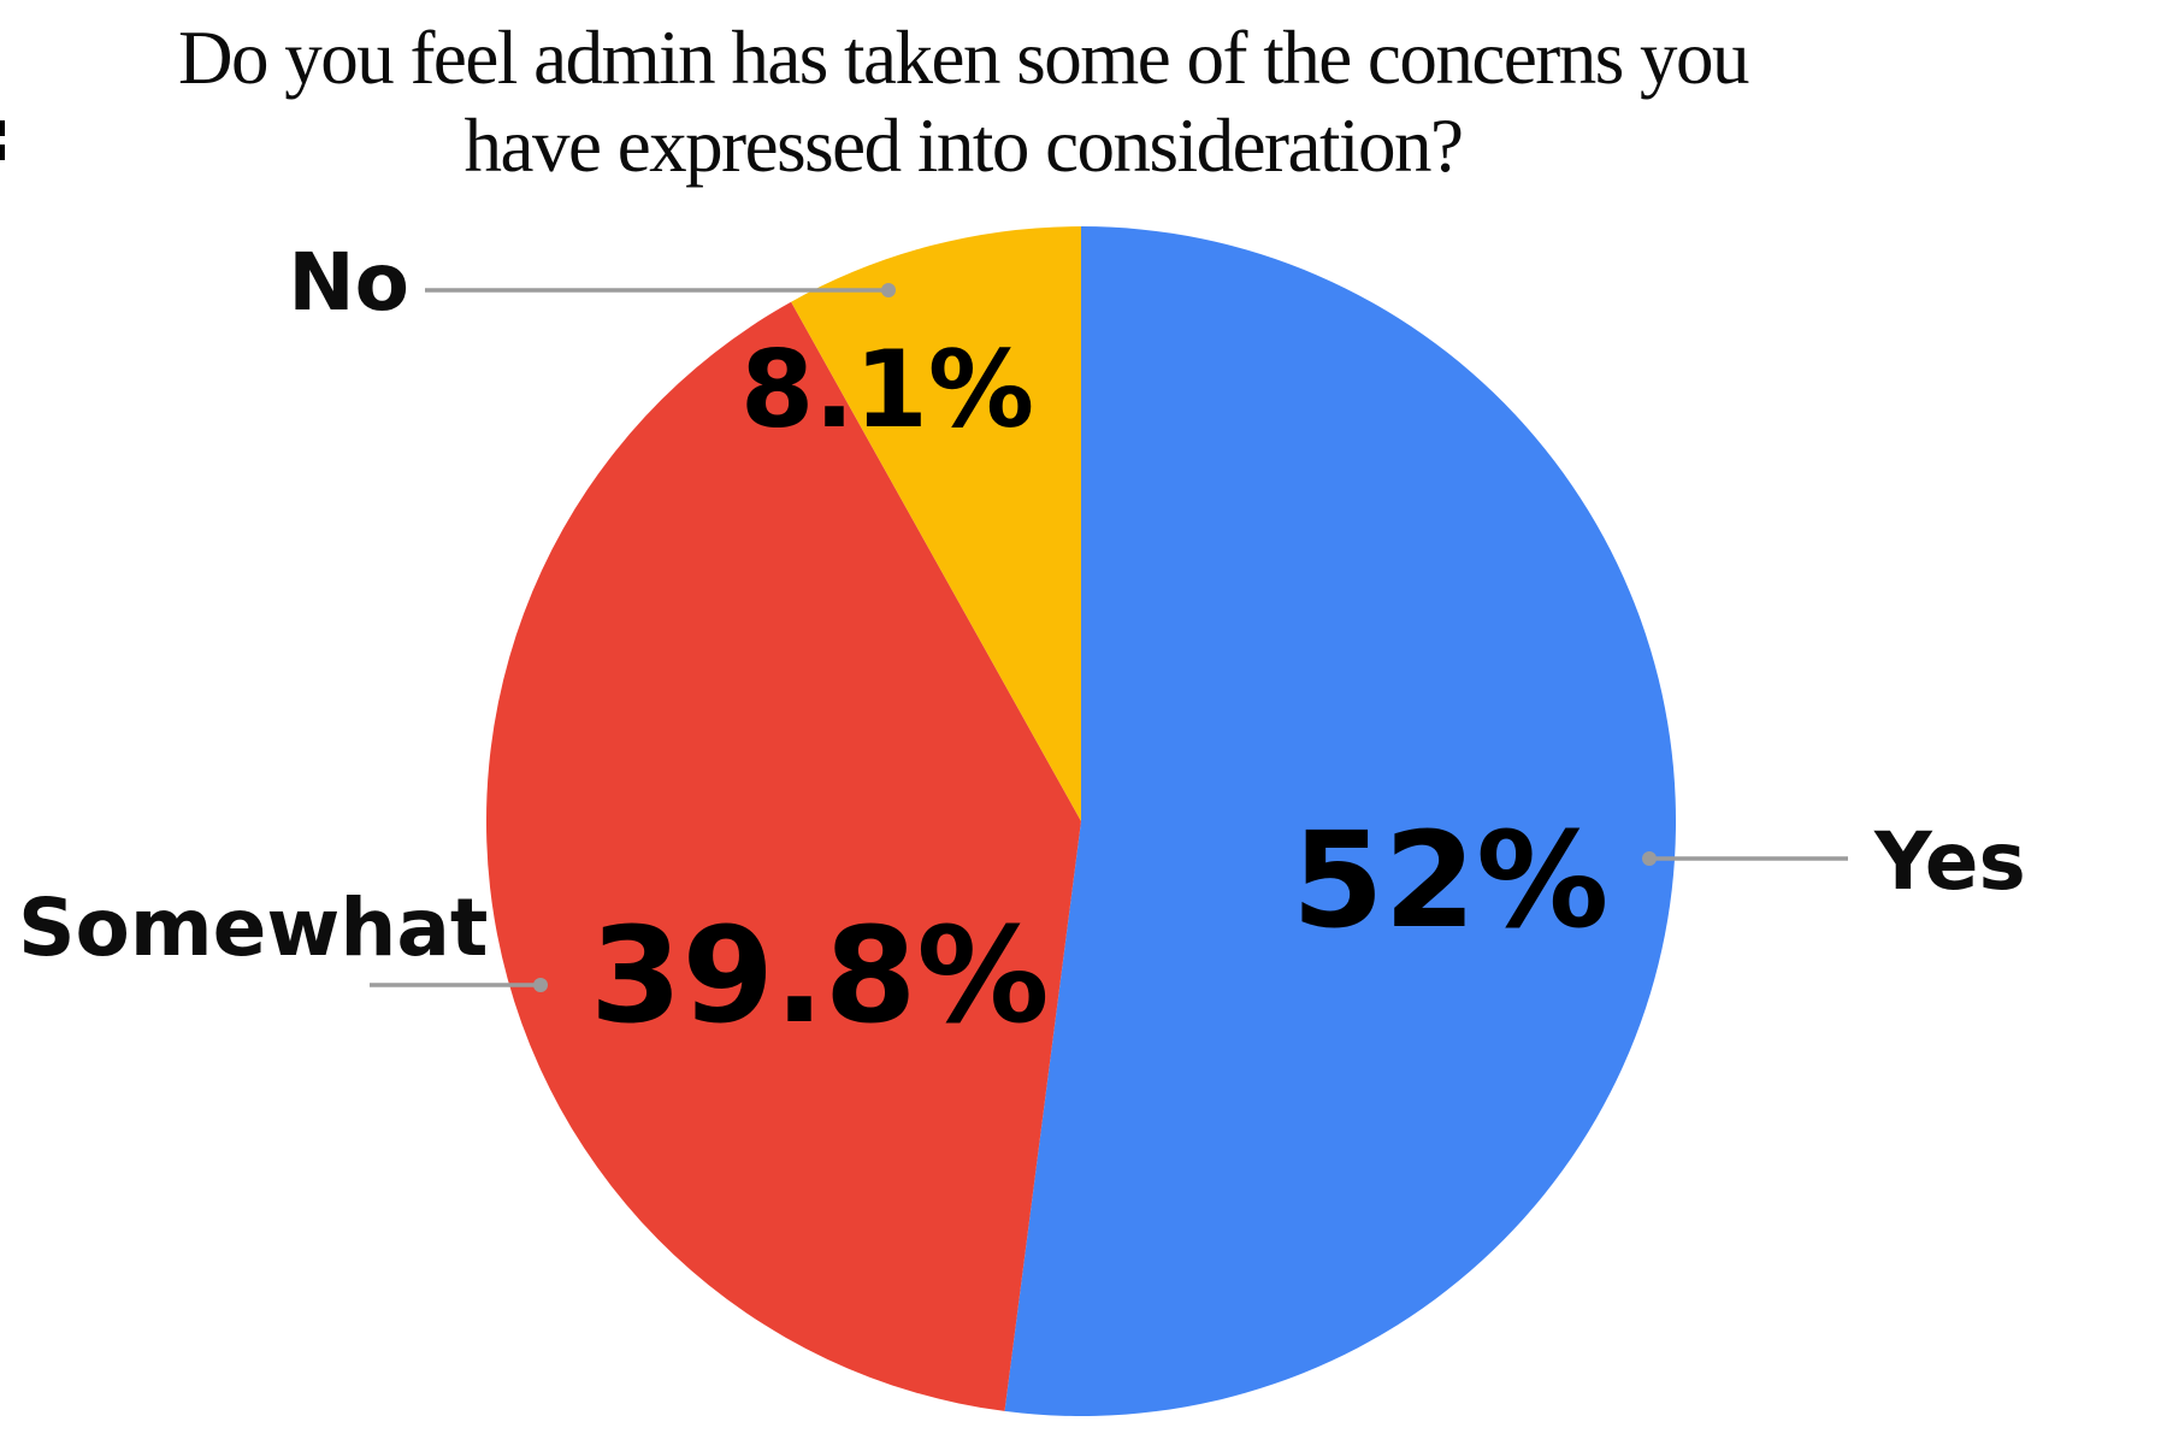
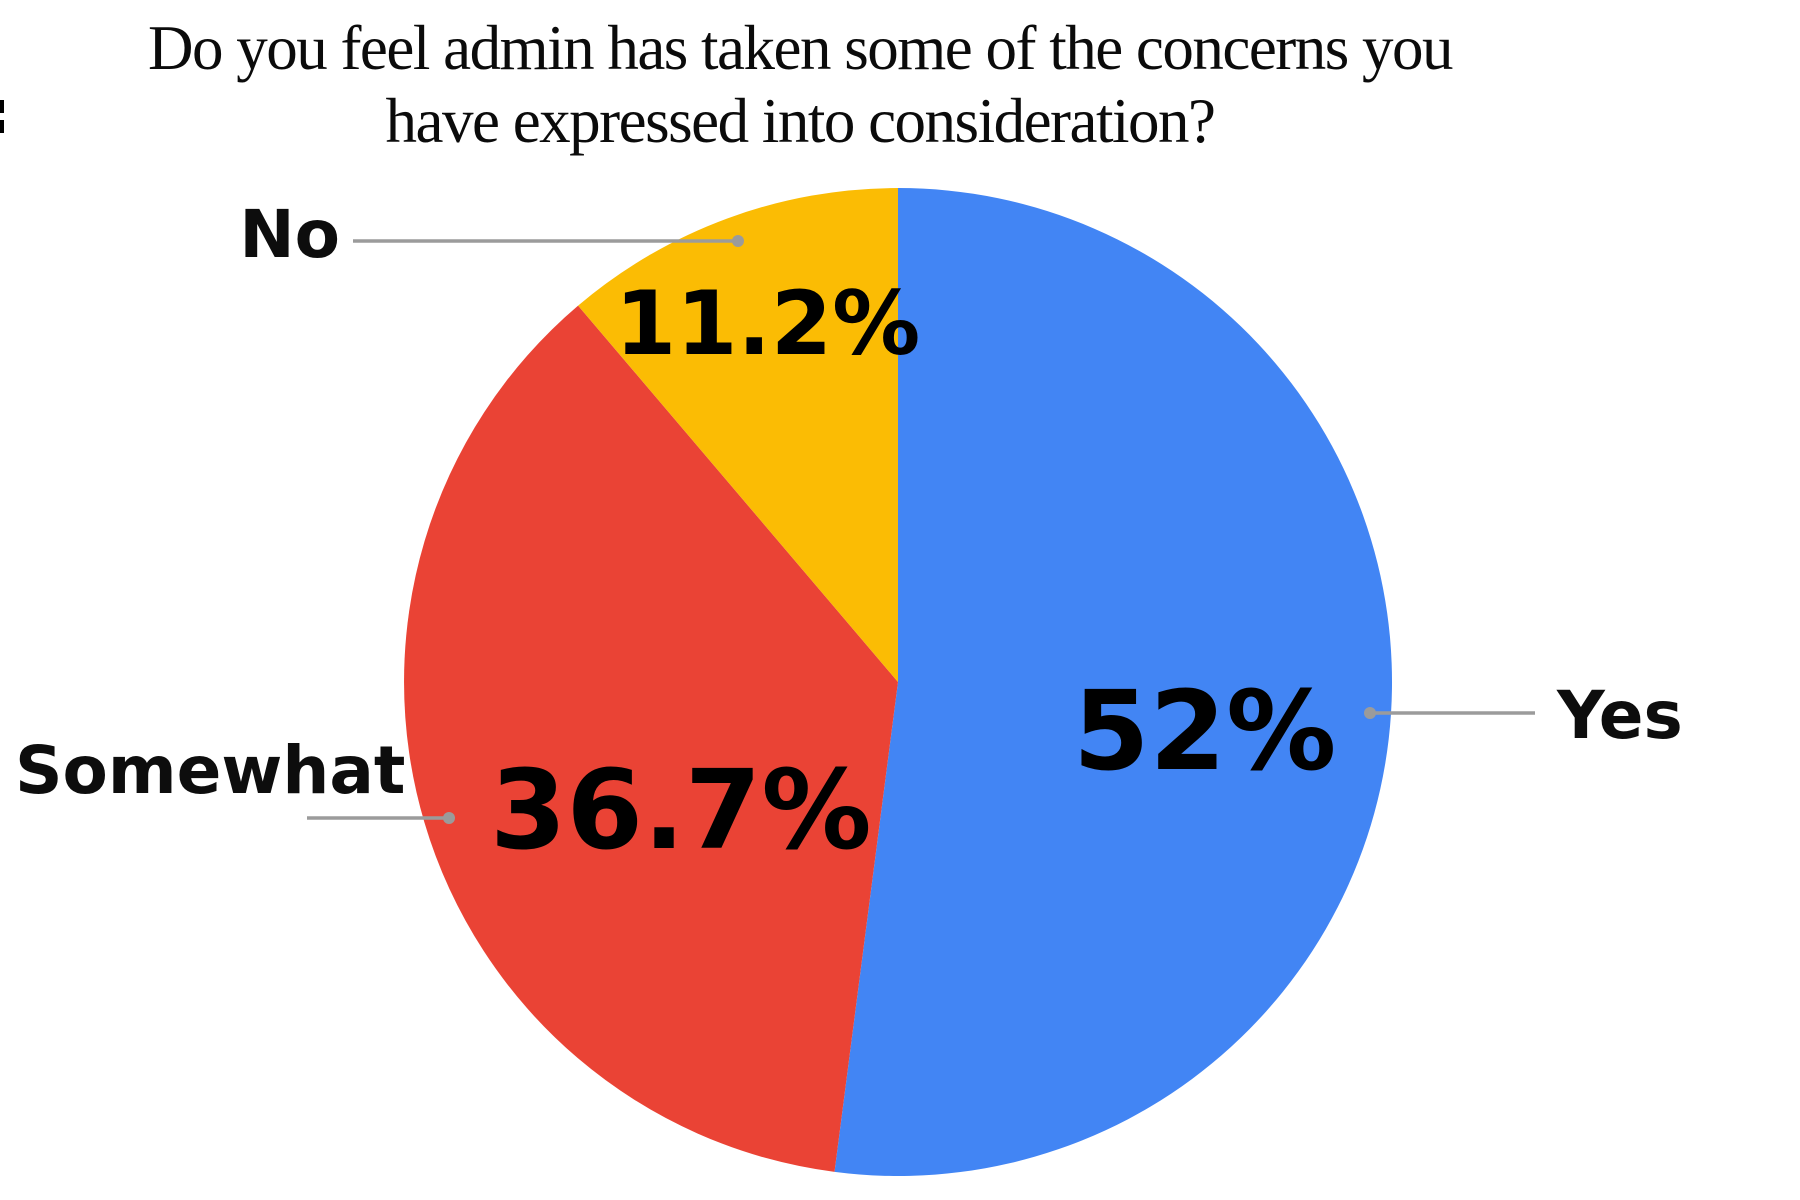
Somewhat: 39.8% -> 36.7%
No: 8.1% -> 11.2%
